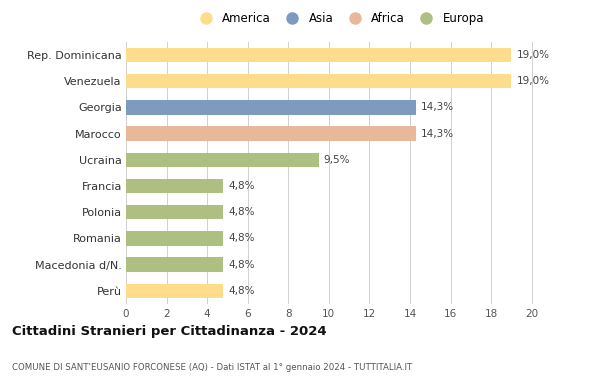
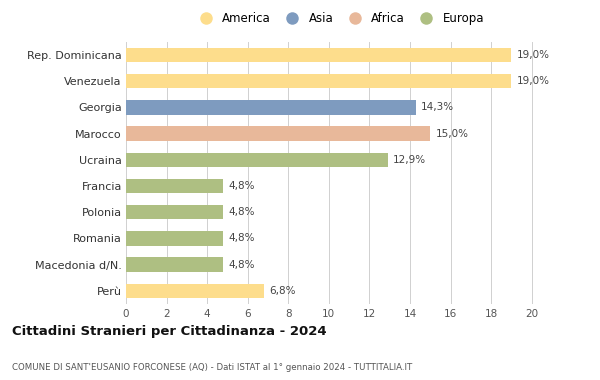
Marocco: 14,3% -> 15,0%
Ucraina: 9,5% -> 12,9%
Perù: 4,8% -> 6,8%
